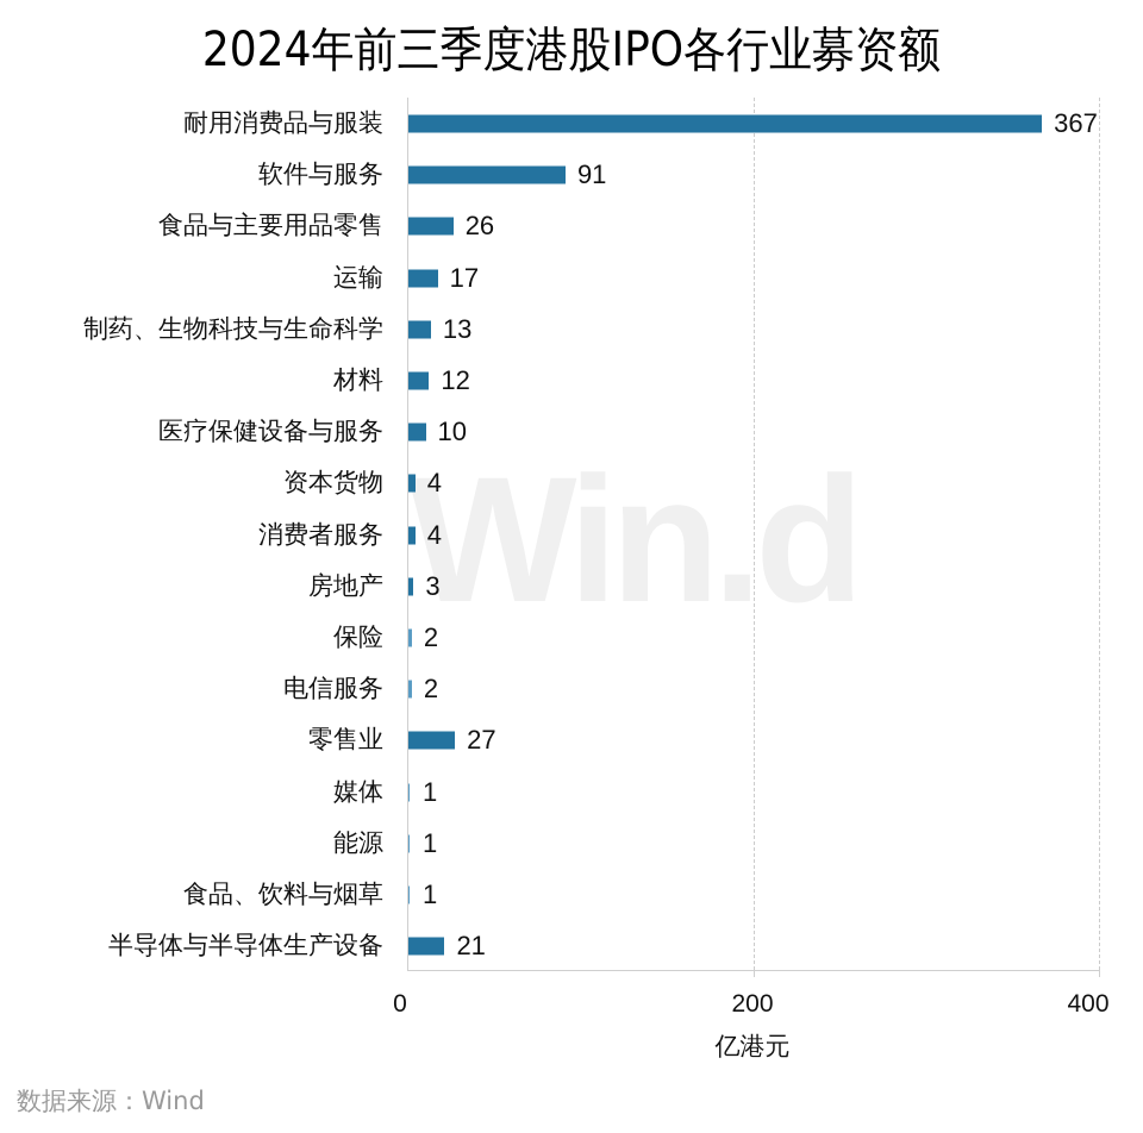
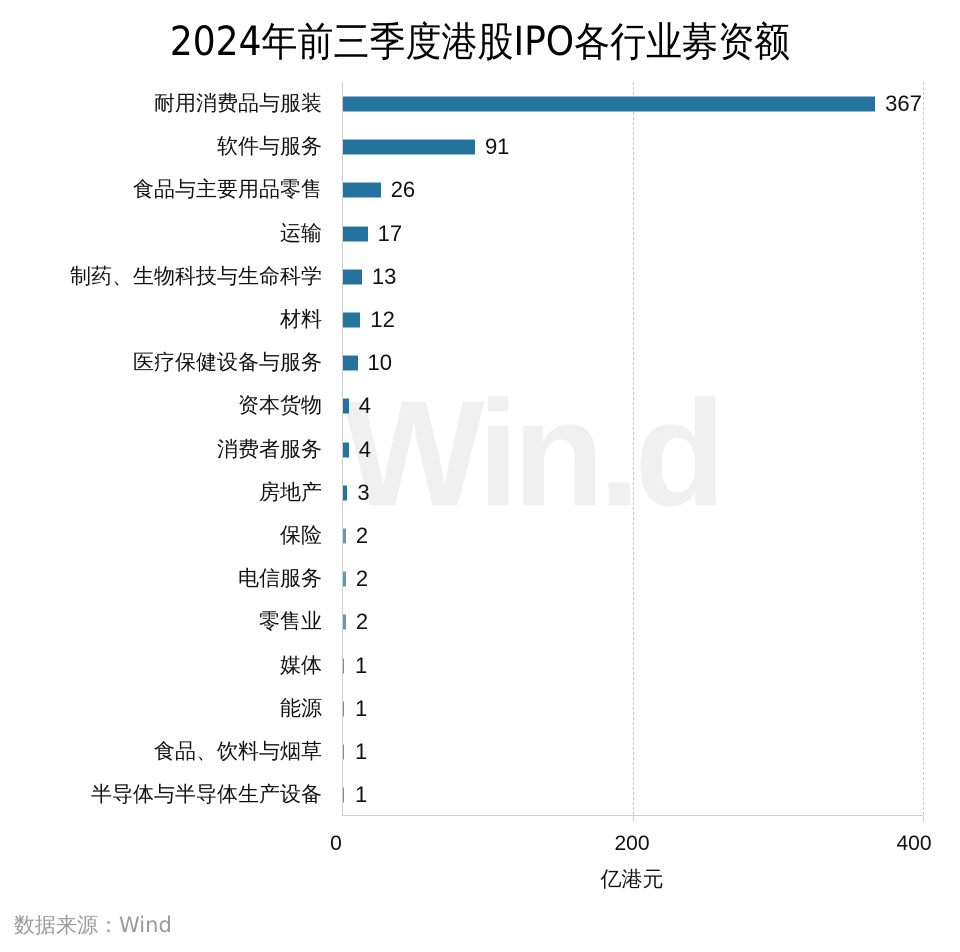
零售业: 27 -> 2
半导体与半导体生产设备: 21 -> 1
